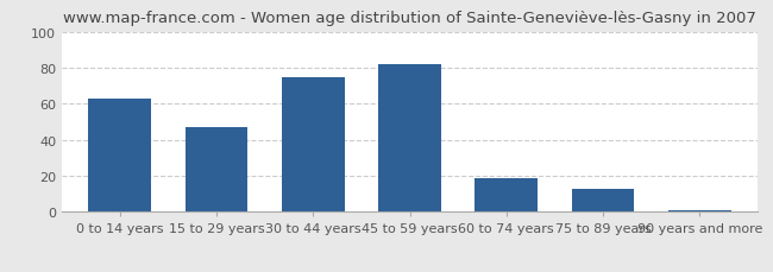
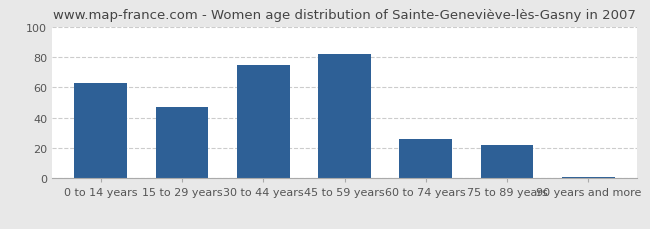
60 to 74 years: 19 -> 26
75 to 89 years: 13 -> 22
